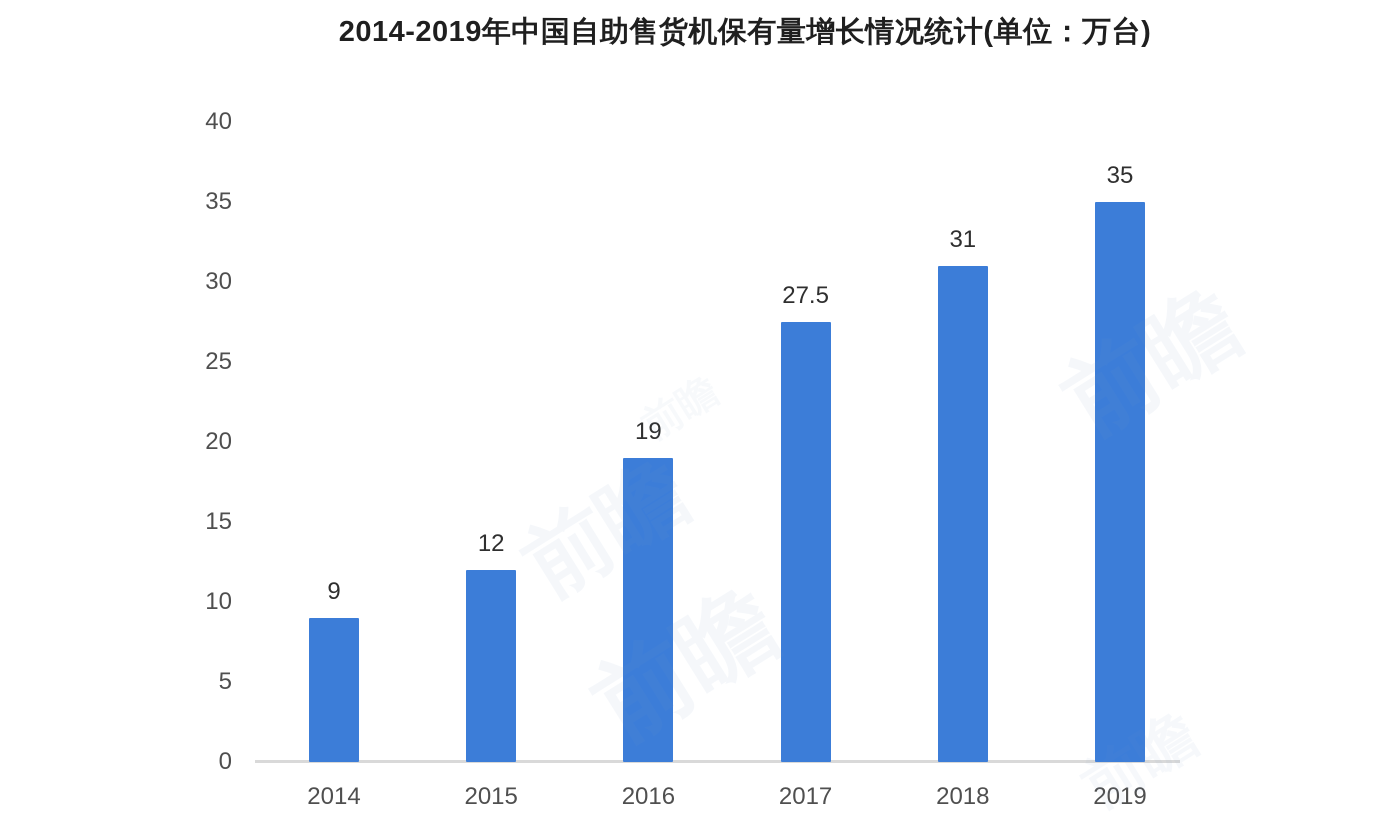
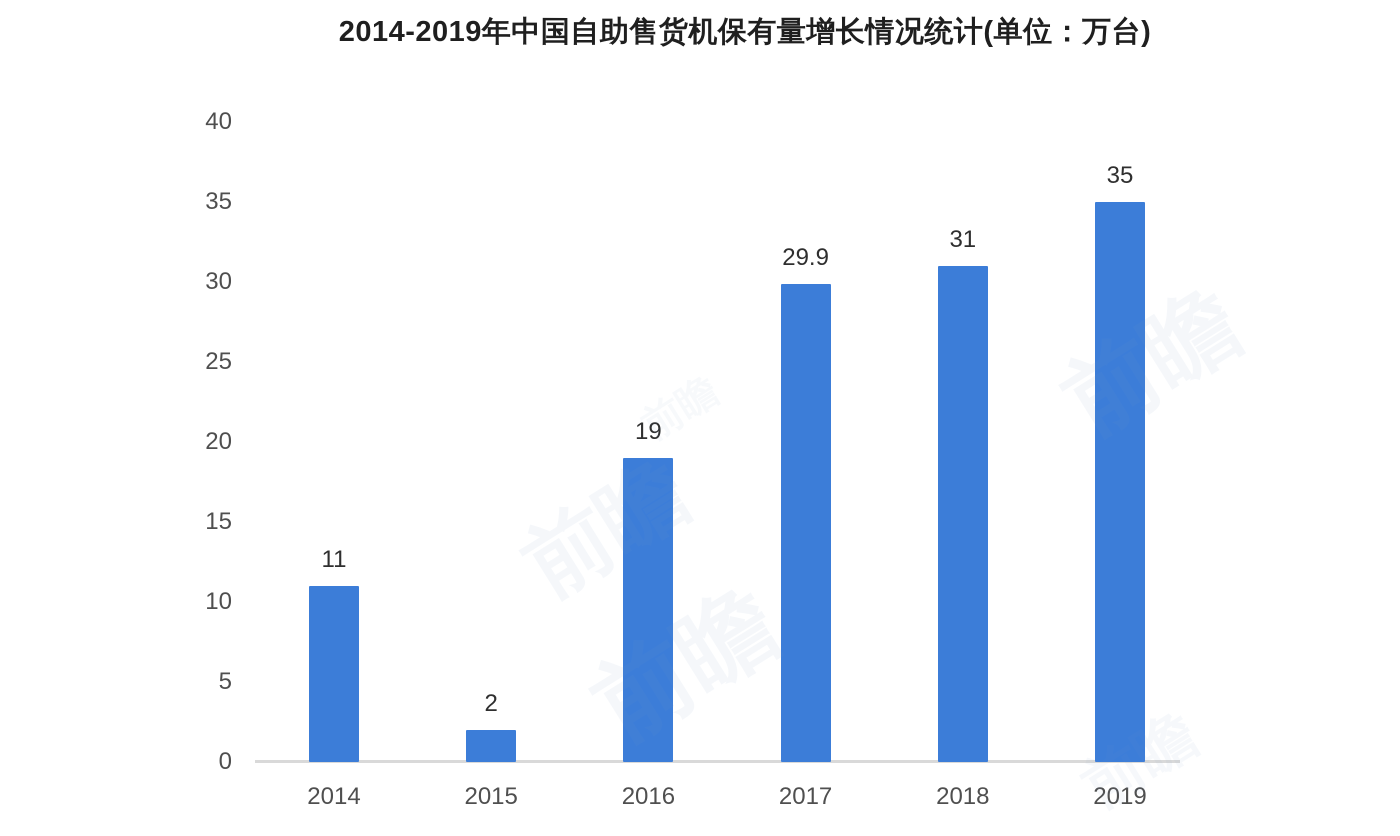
2014: 9 -> 11
2015: 12 -> 2
2017: 27.5 -> 29.9
